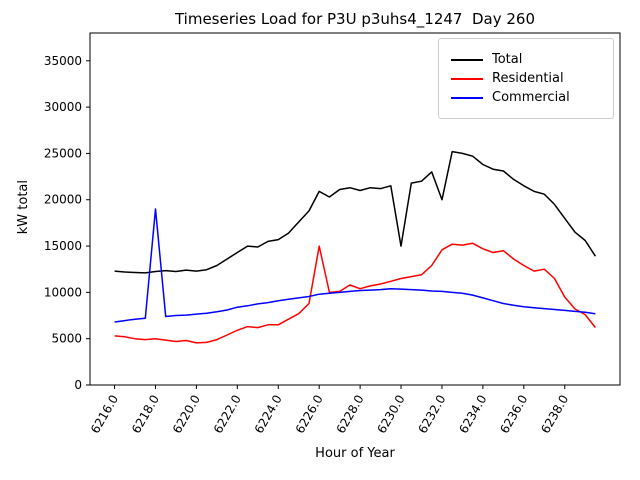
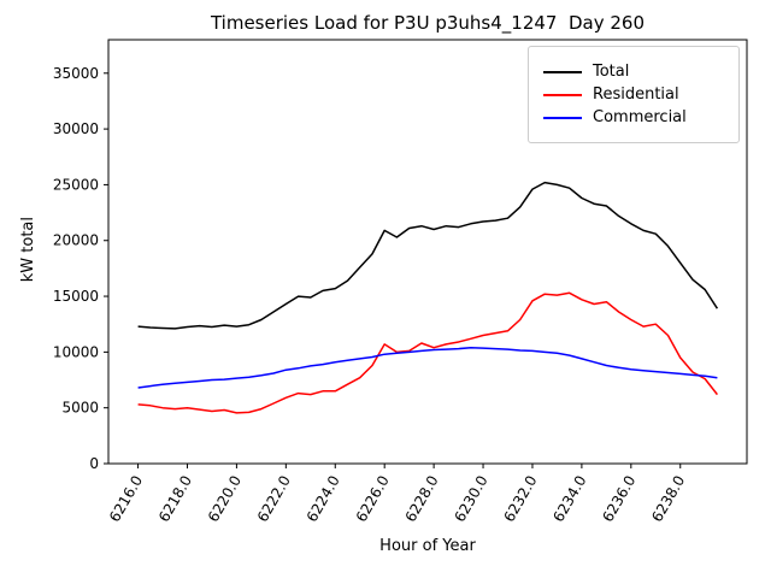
Commercial/6218.0: 19000 -> 7000
Residential/6226.0: 15000 -> 11000
Total/6230.0: 15000 -> 22000
Total/6232.0: 20000 -> 25000
